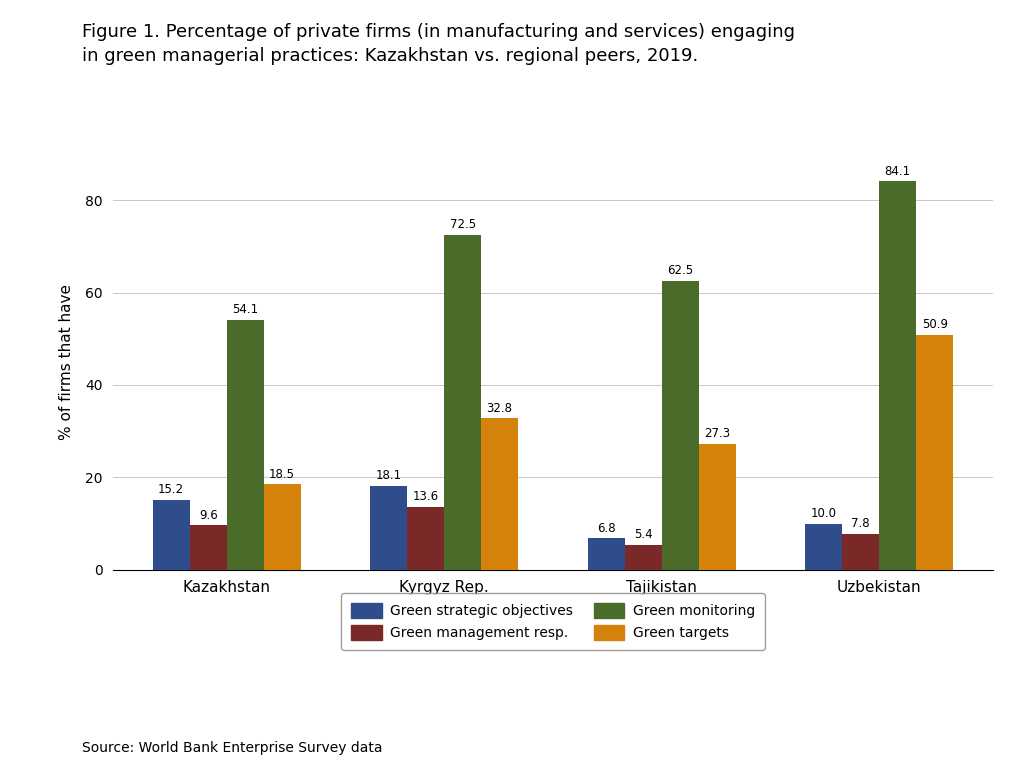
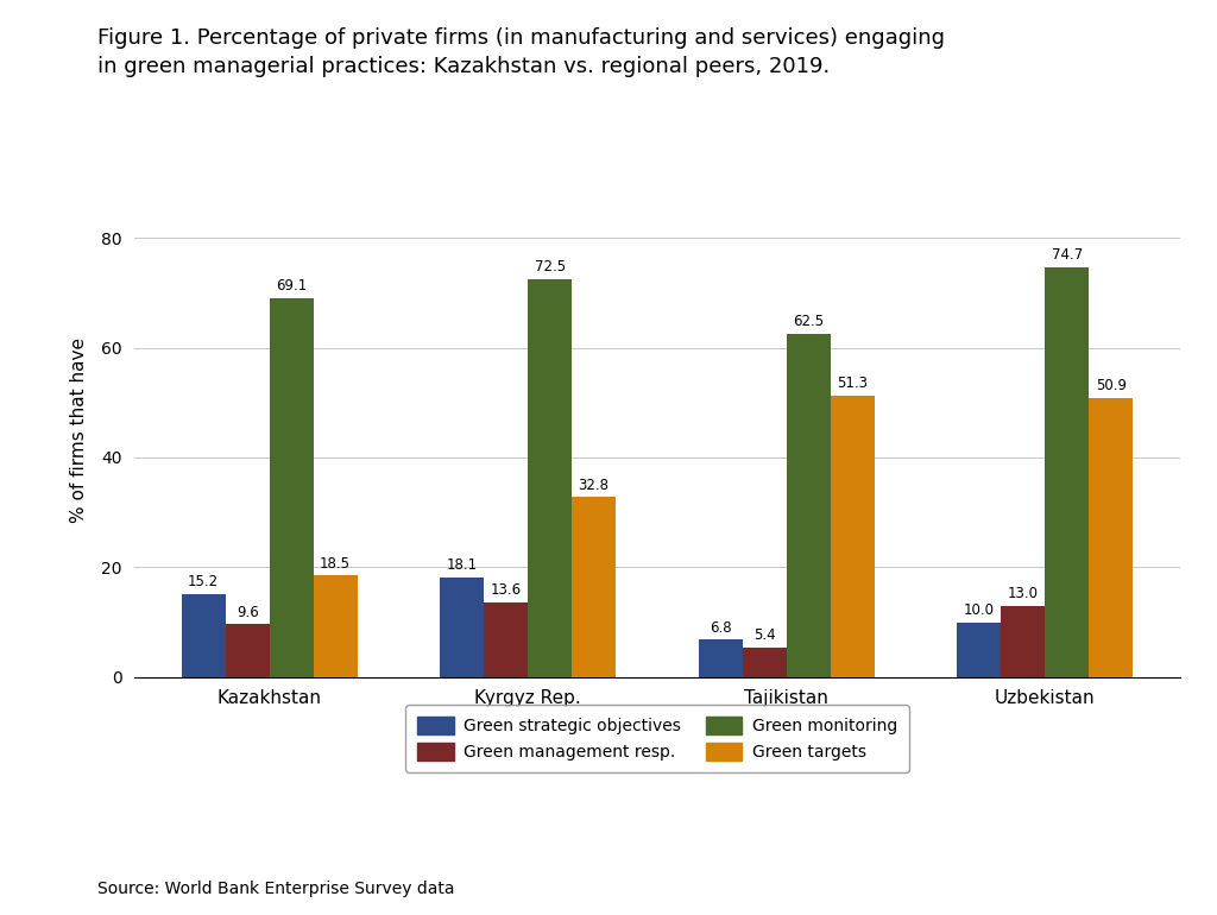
Green monitoring/Kazakhstan: 54.1 -> 69.1
Green targets/Tajikistan: 27.3 -> 51.3
Green management resp./Uzbekistan: 7.8 -> 13.0
Green monitoring/Uzbekistan: 84.1 -> 74.7
